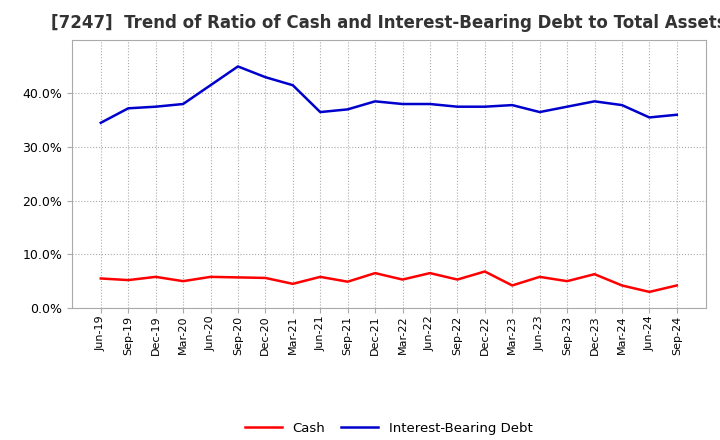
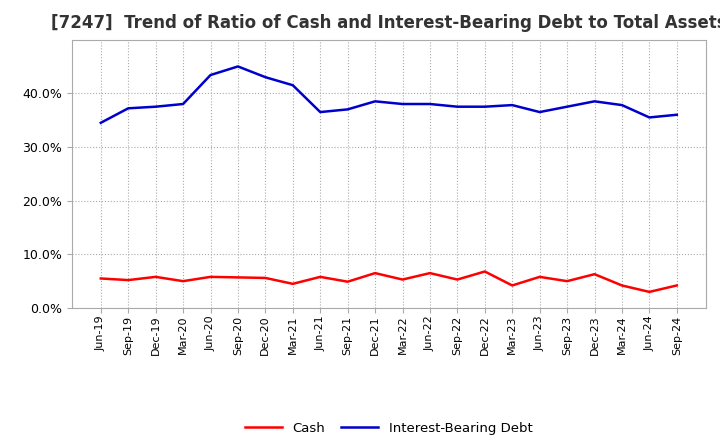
Interest-Bearing Debt/Jun-20: 41.5% -> 43.4%
